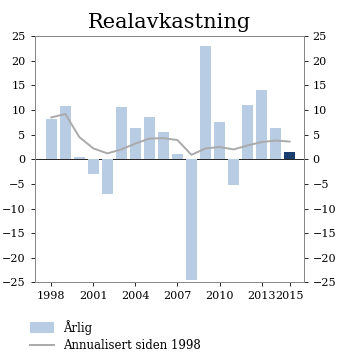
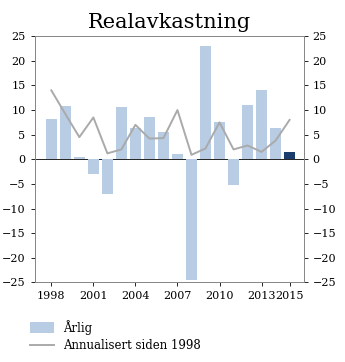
Annualisert siden 1998/1998: 8.5 -> 14.0
Annualisert siden 1998/2001: 2.2 -> 8.5
Annualisert siden 1998/2004: 3.2 -> 7.0
Annualisert siden 1998/2007: 3.9 -> 10.0
Annualisert siden 1998/2010: 2.5 -> 7.5
Annualisert siden 1998/2013: 3.5 -> 1.5
Annualisert siden 1998/2015: 3.6 -> 8.0
